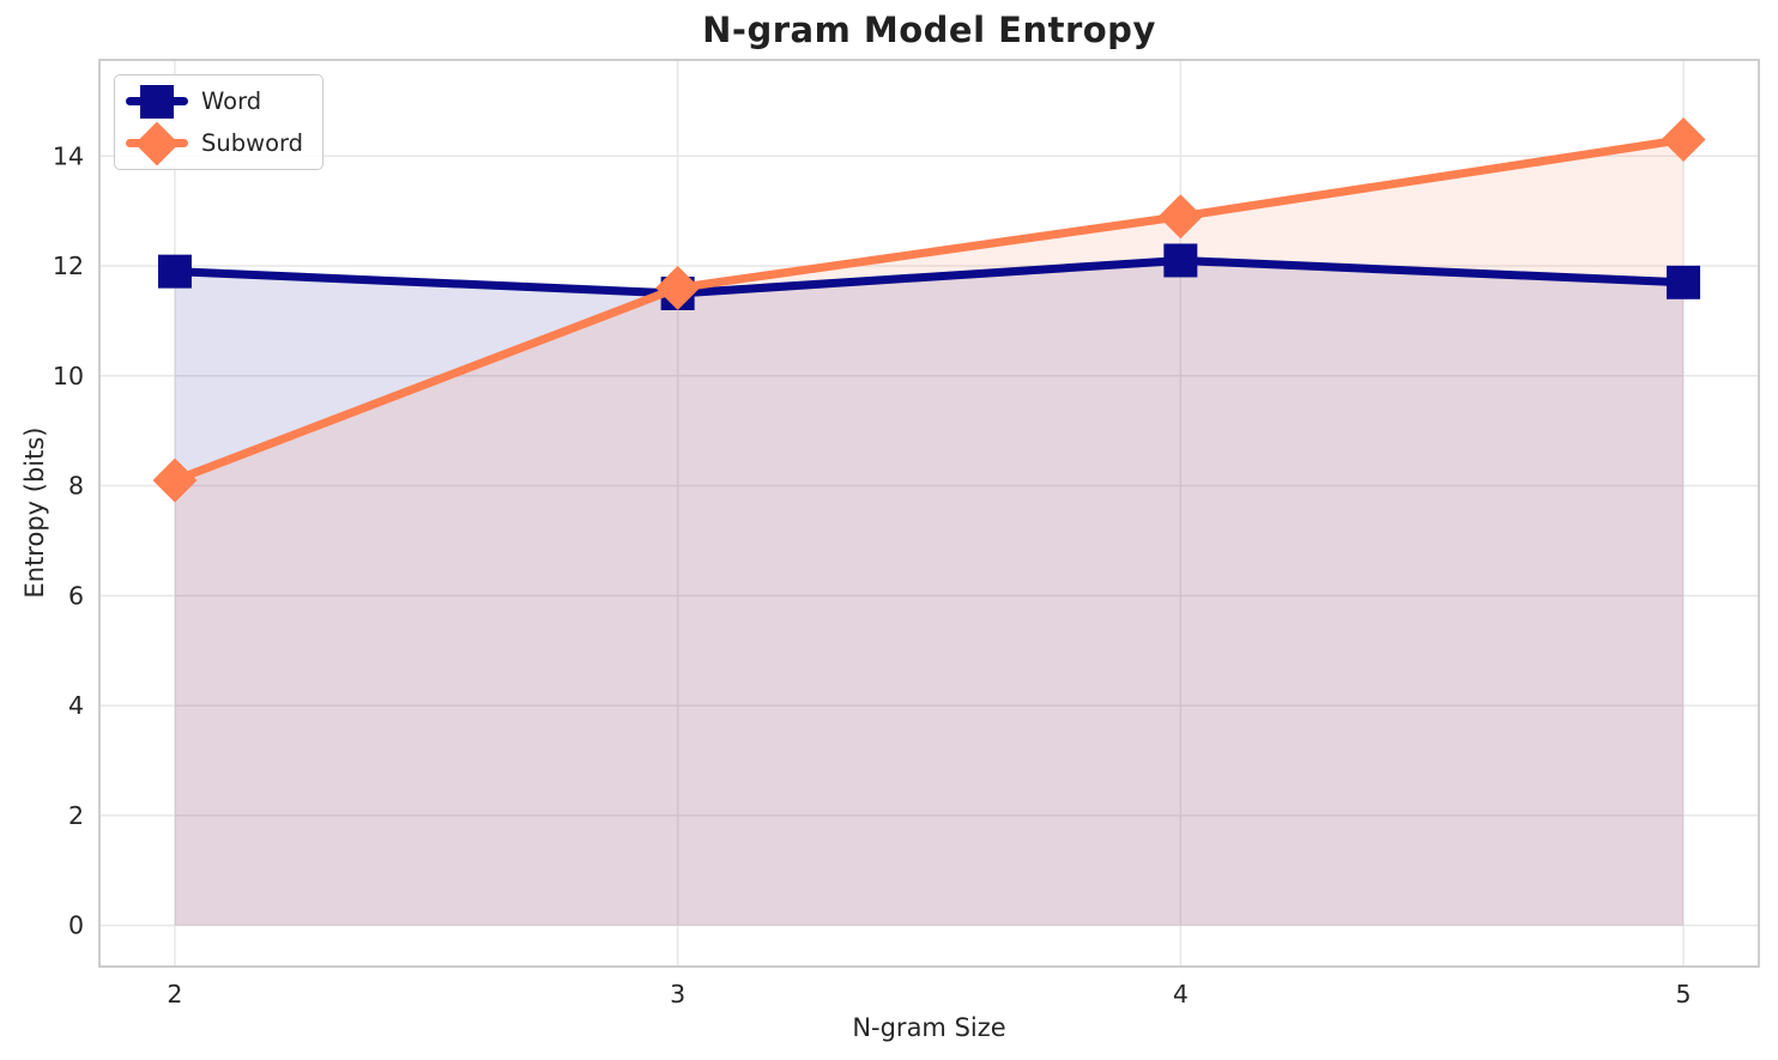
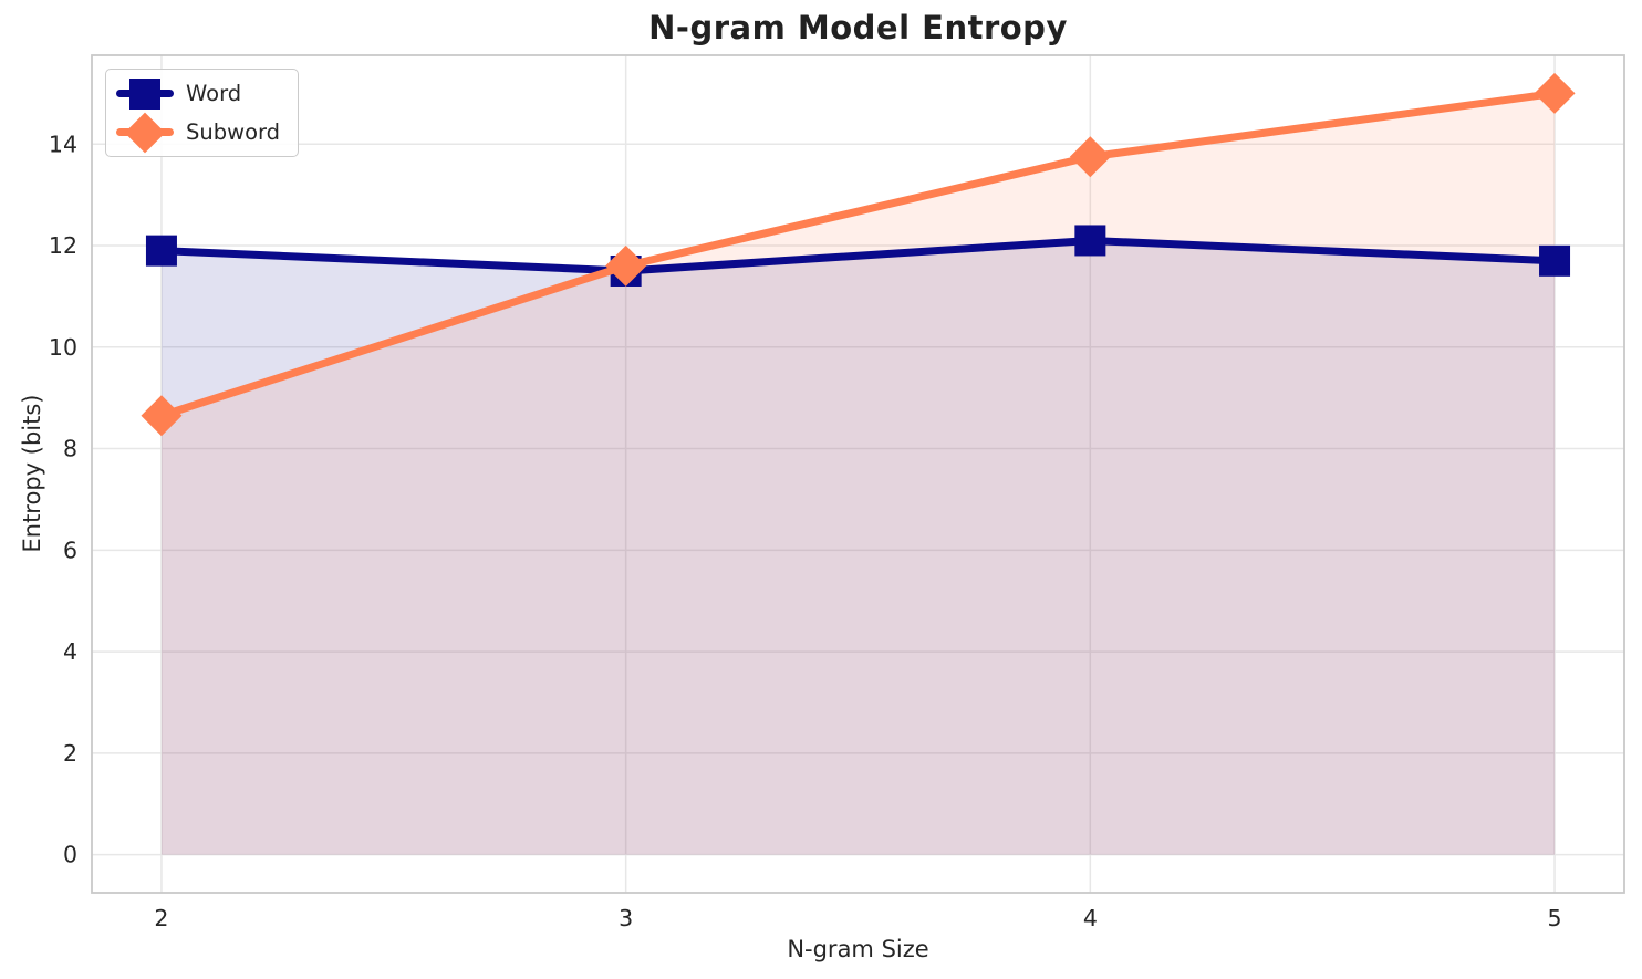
Subword/2: 8.1 -> 8.7
Subword/4: 12.9 -> 13.8
Subword/5: 14.3 -> 15.0
